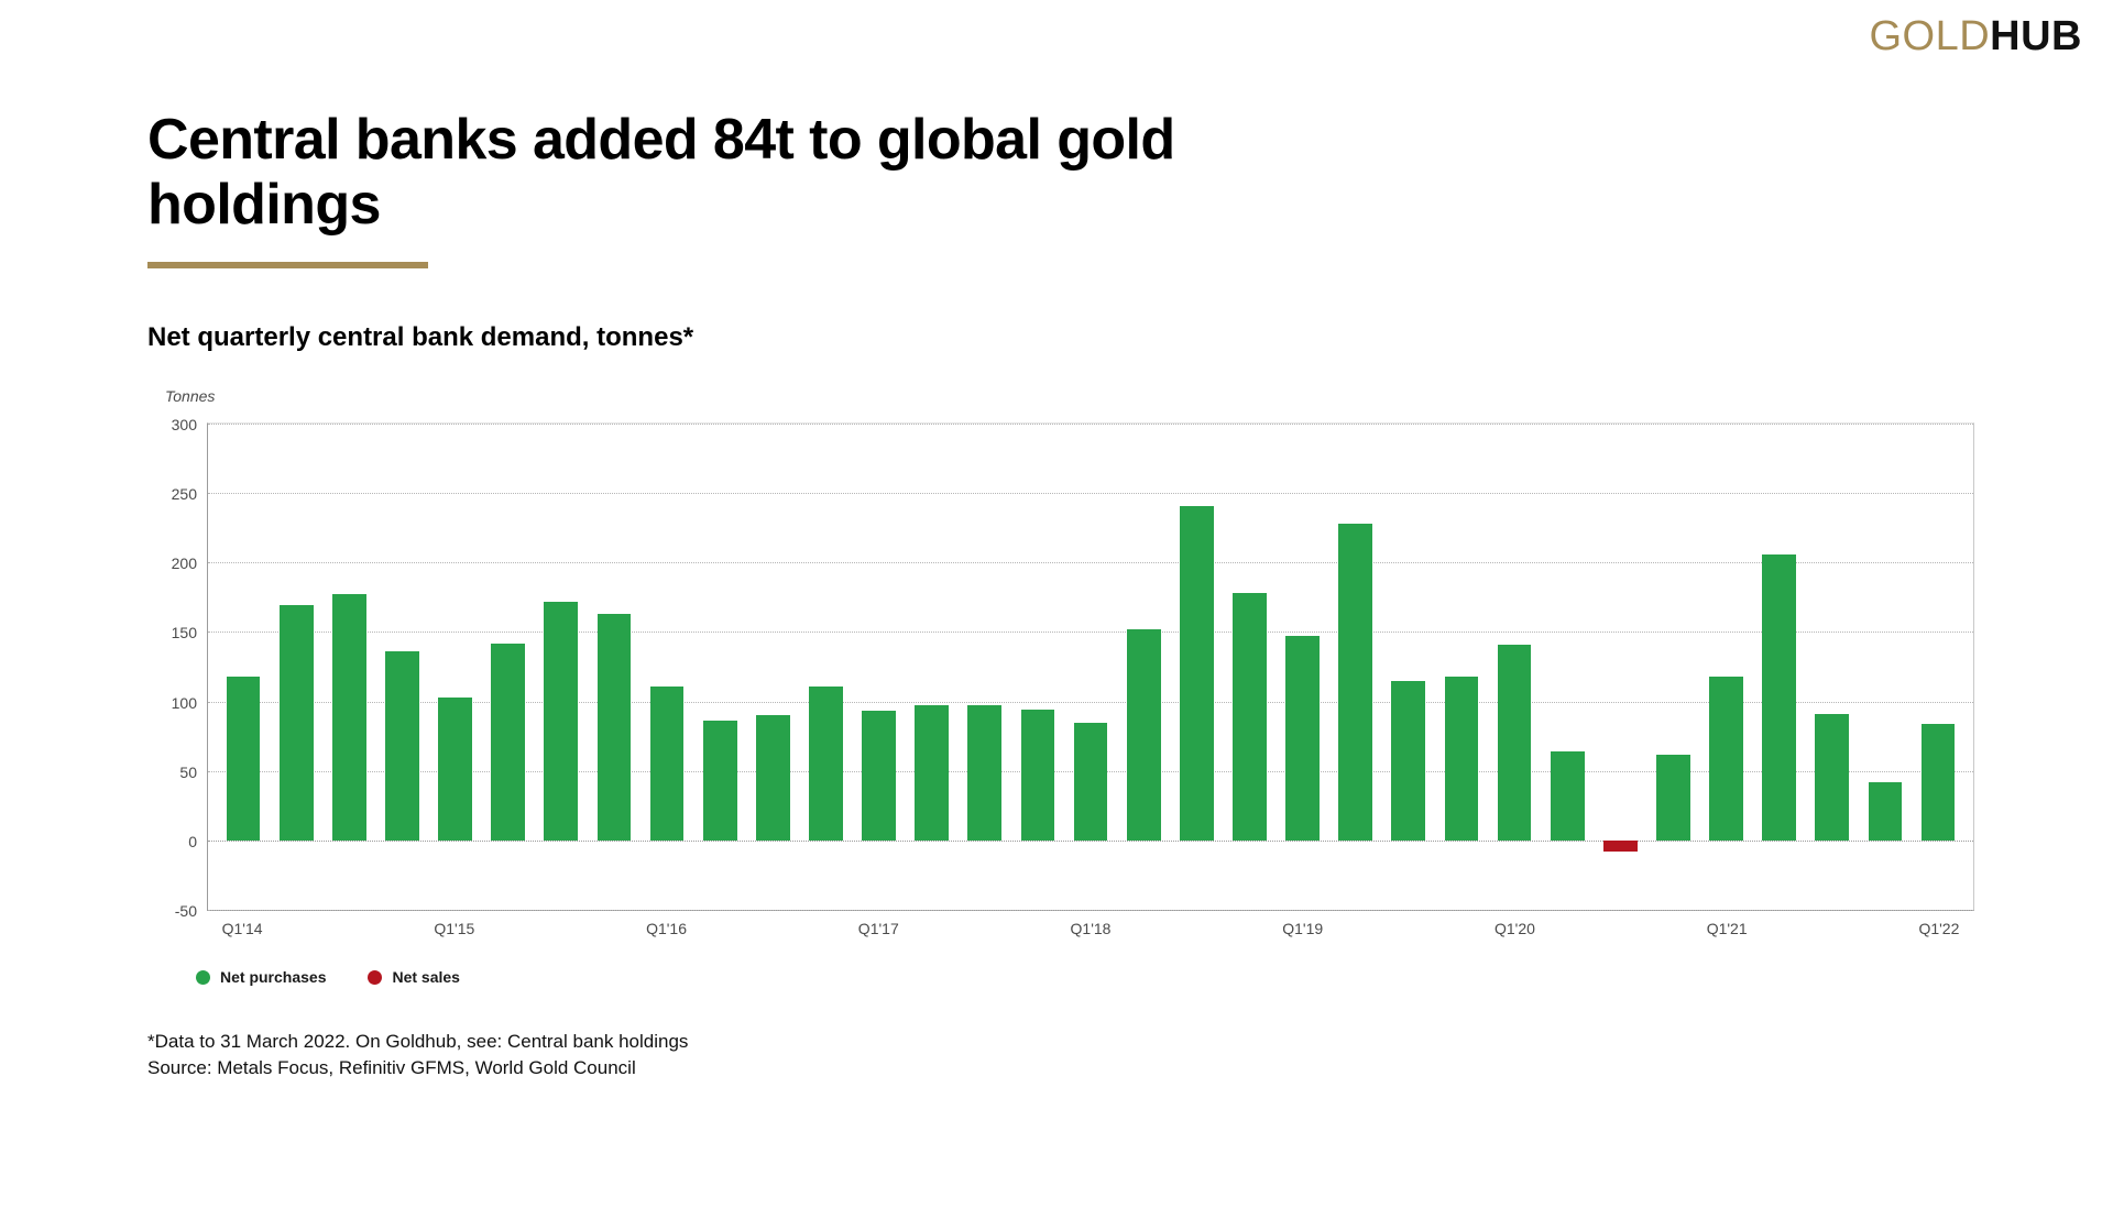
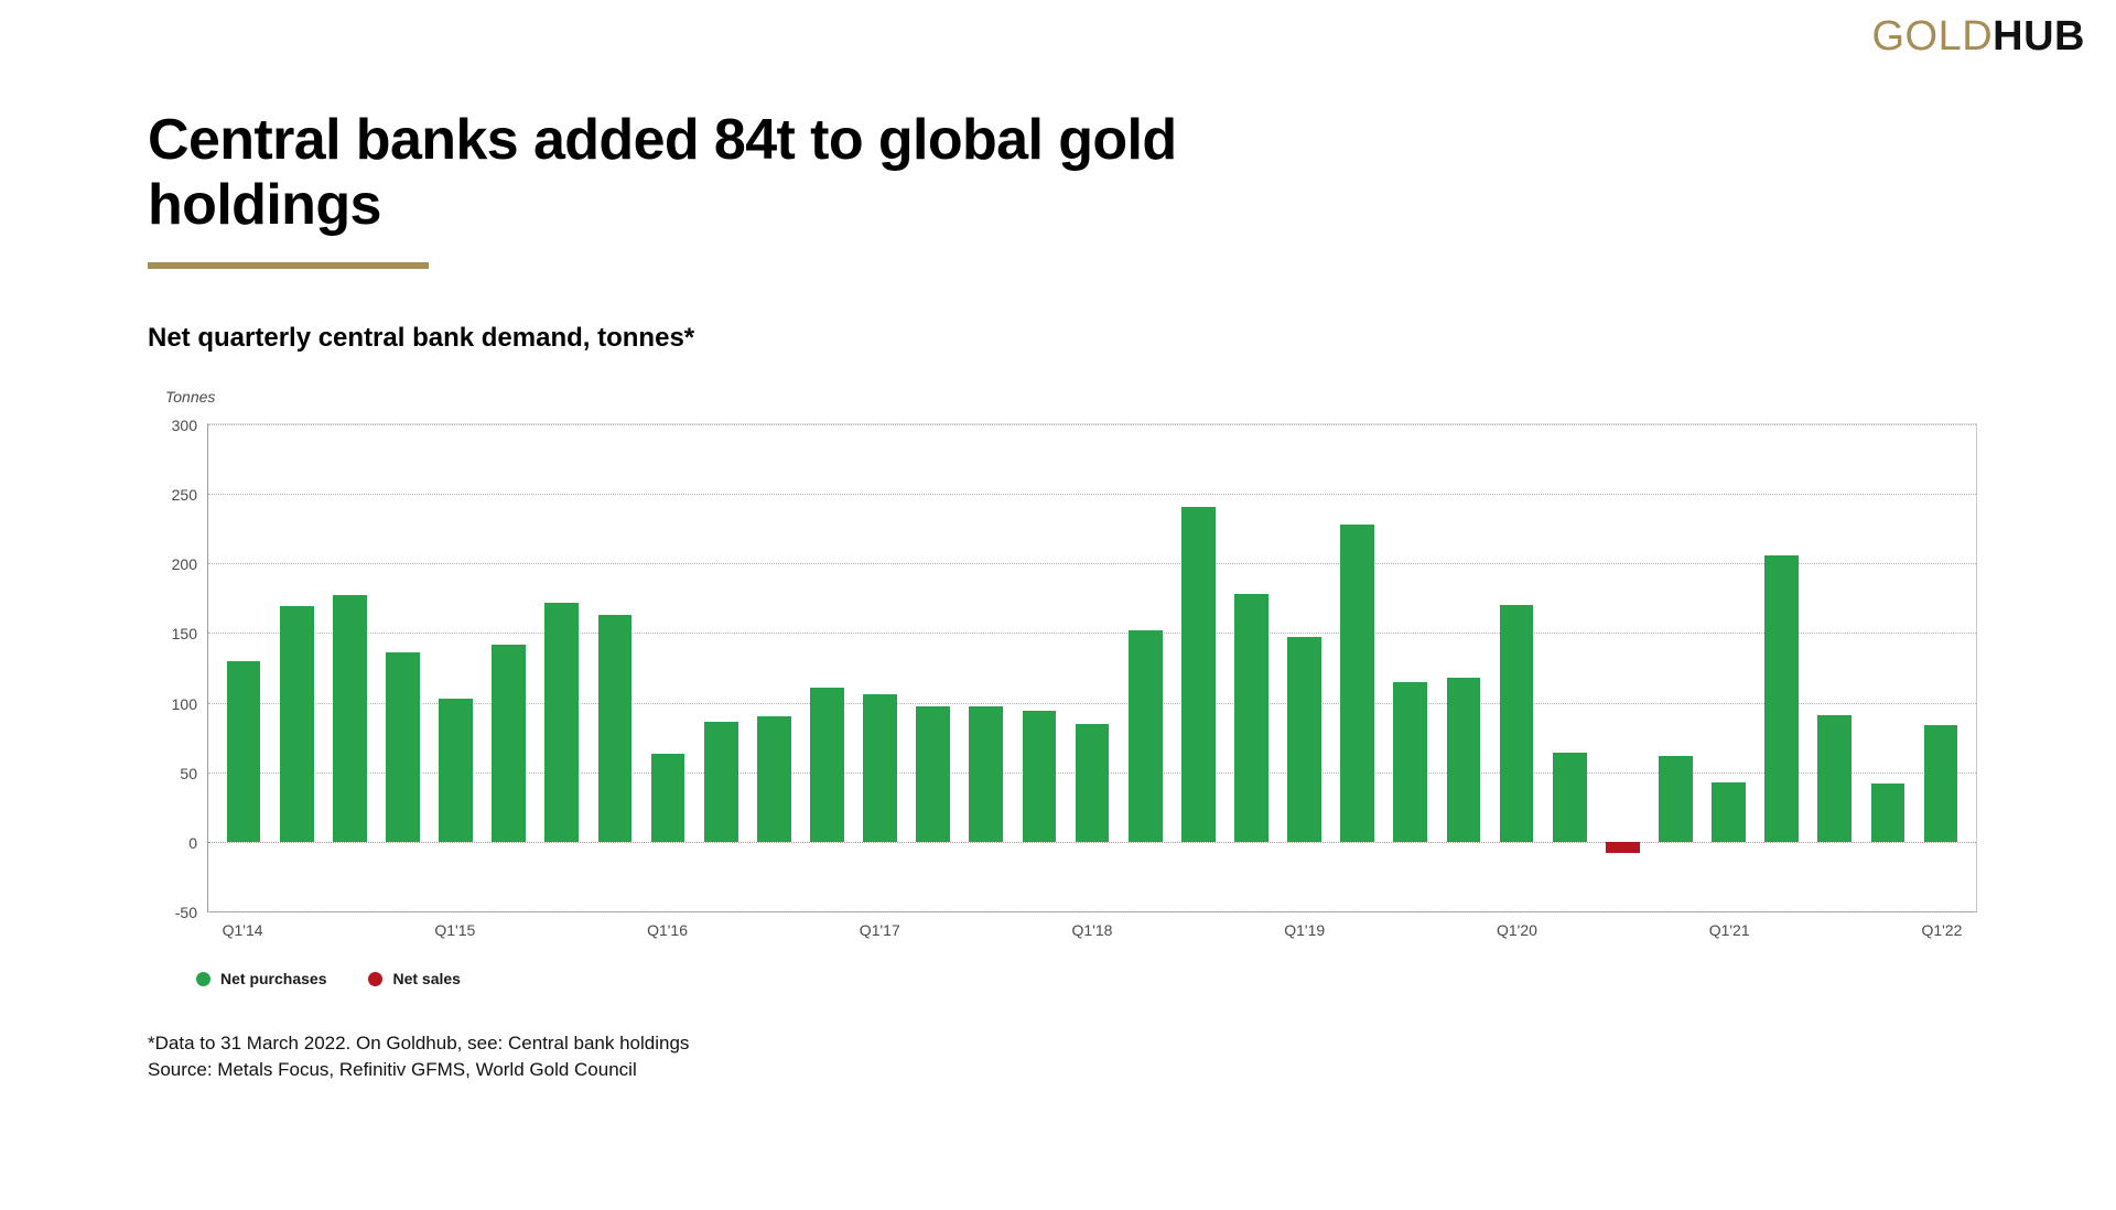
Q1'14: 118 -> 130
Q1'16: 111 -> 63
Q1'17: 93 -> 106
Q1'20: 141 -> 170
Q1'21: 118 -> 43
